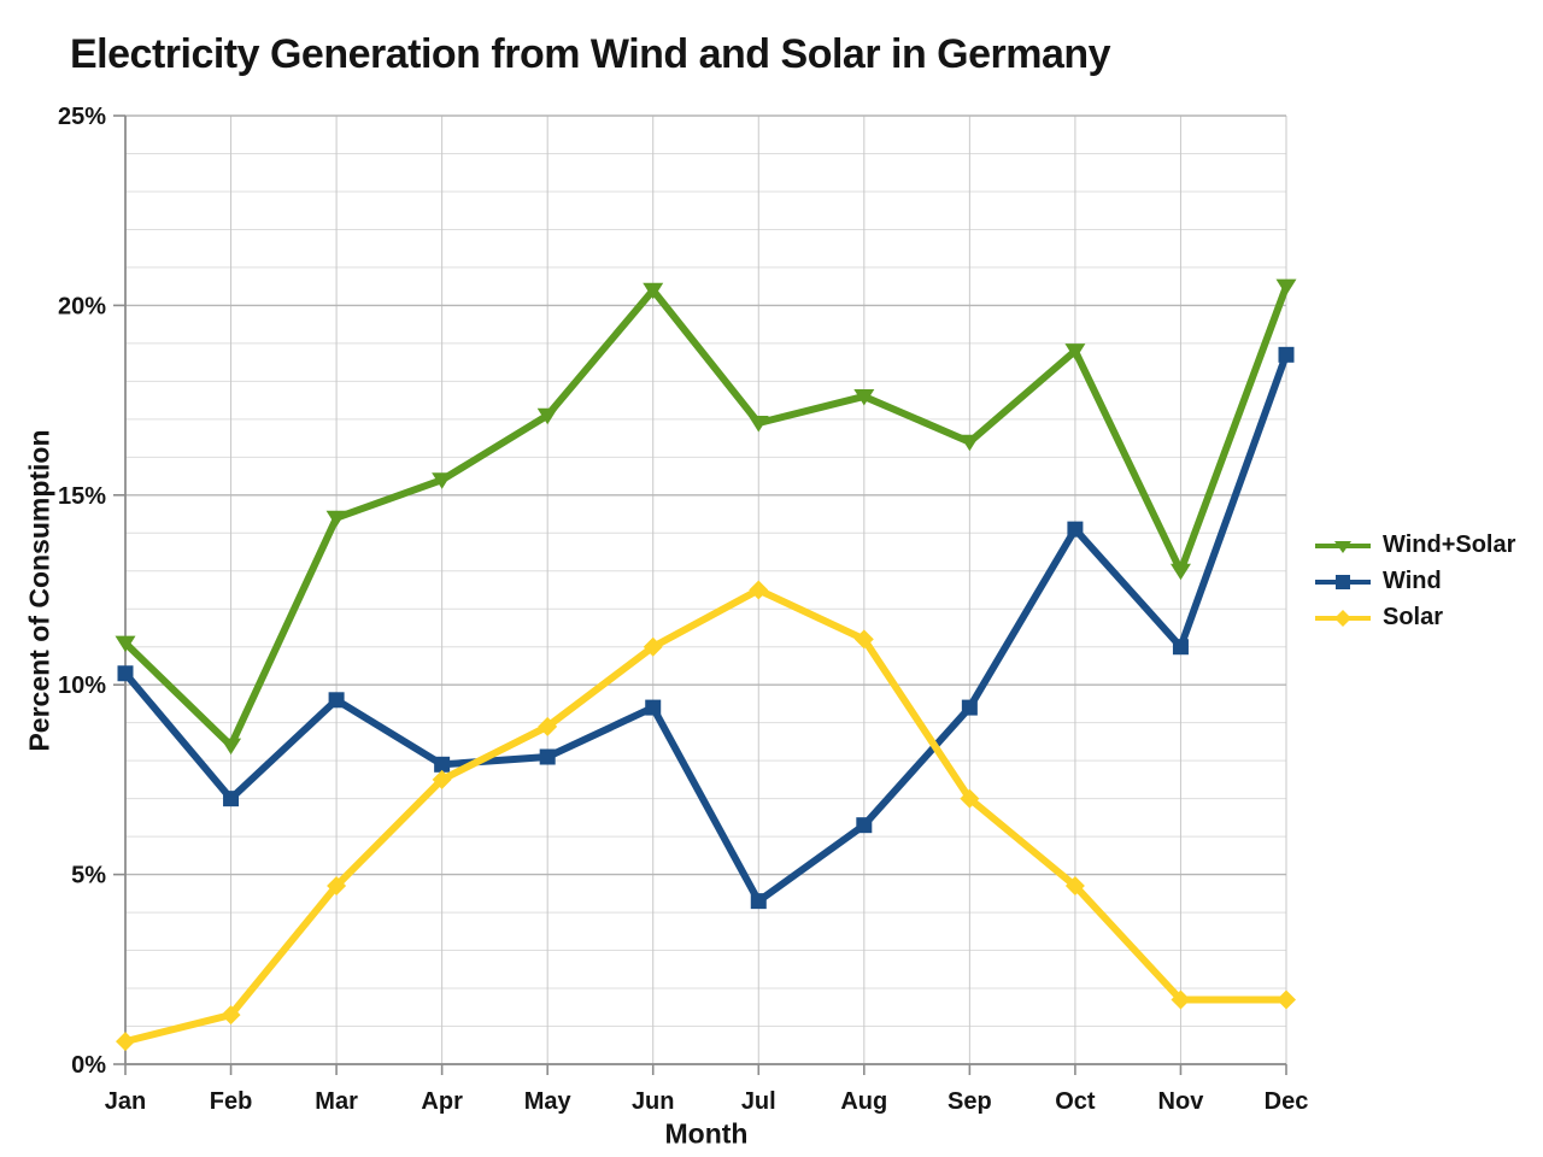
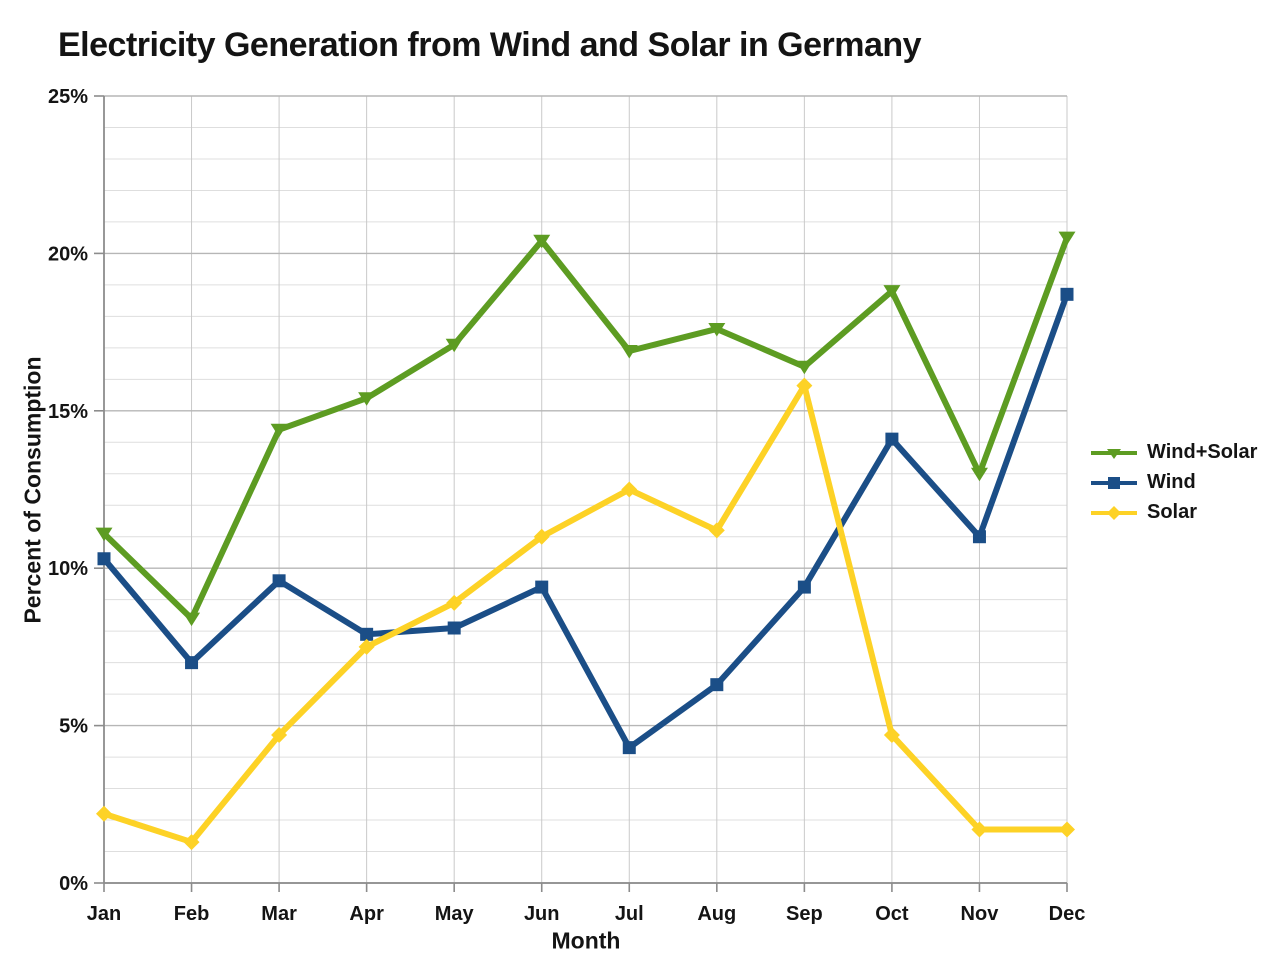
Solar/Jan: 0.6% -> 2.2%
Solar/Sep: 7.0% -> 15.8%
